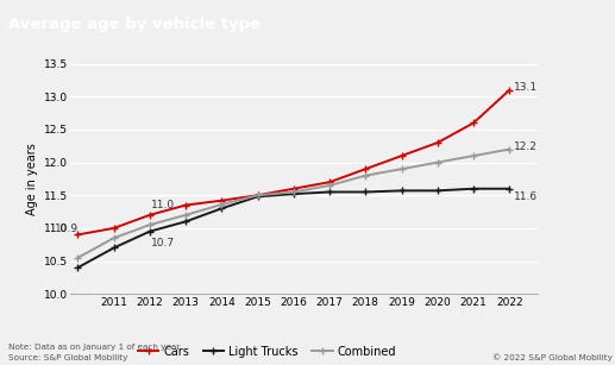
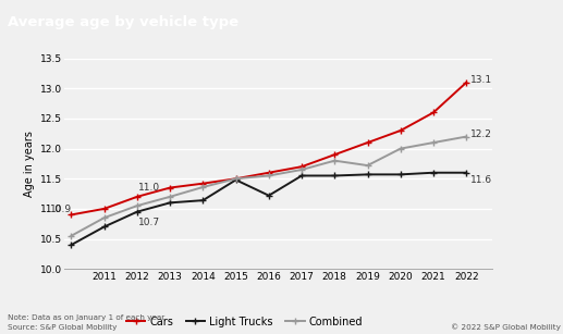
Light Trucks/2014: 11.30 -> 11.14
Light Trucks/2016: 11.52 -> 11.22
Combined/2019: 11.90 -> 11.72
